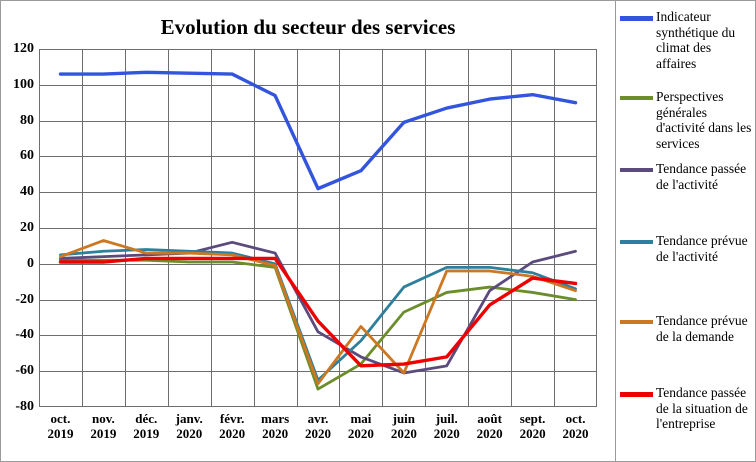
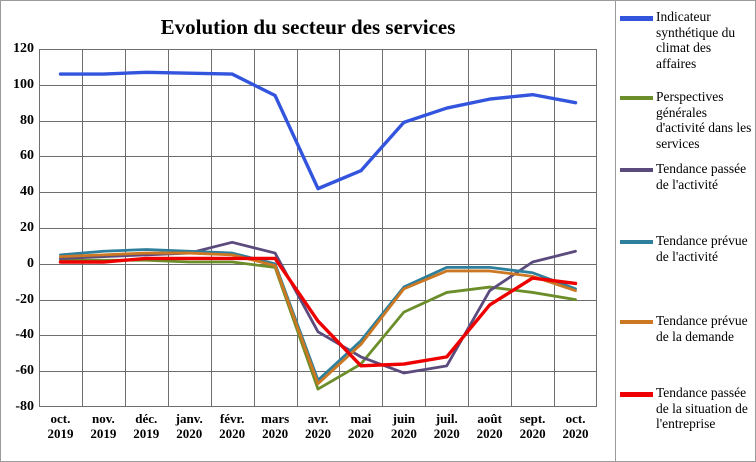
Tendance prévue de la demande/nov. 2019: 13 -> 5
Tendance prévue de la demande/mai 2020: -35 -> -45
Tendance prévue de la demande/juin 2020: -61 -> -14
